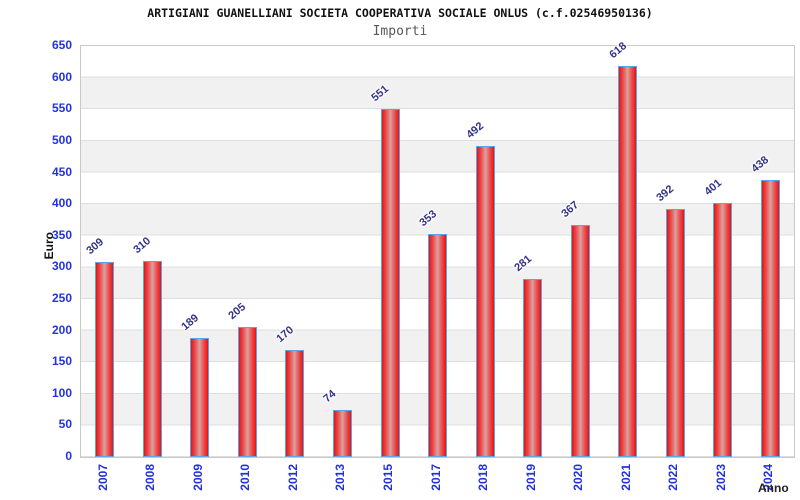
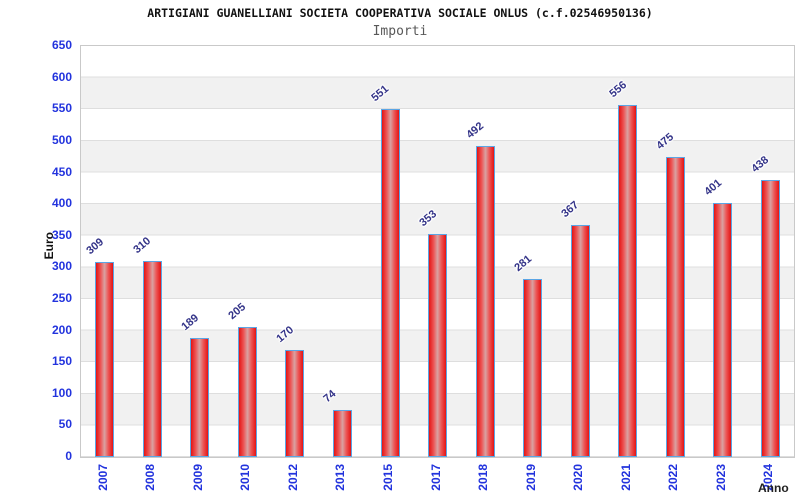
2021: 618 -> 556
2022: 392 -> 475
